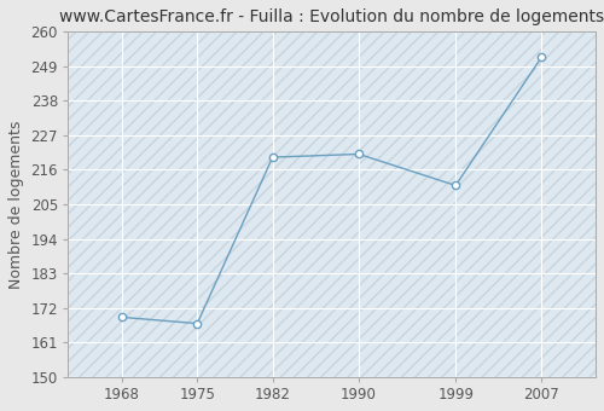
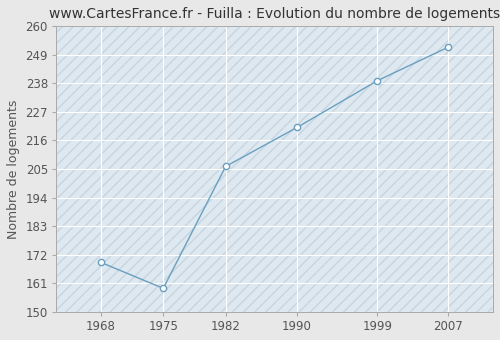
1975: 167 -> 159
1982: 220 -> 206
1999: 211 -> 239
